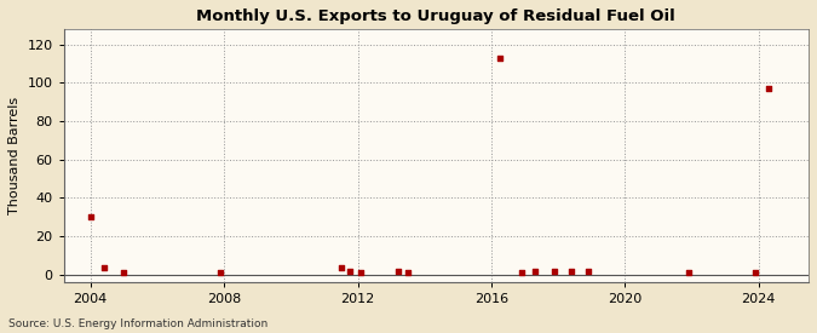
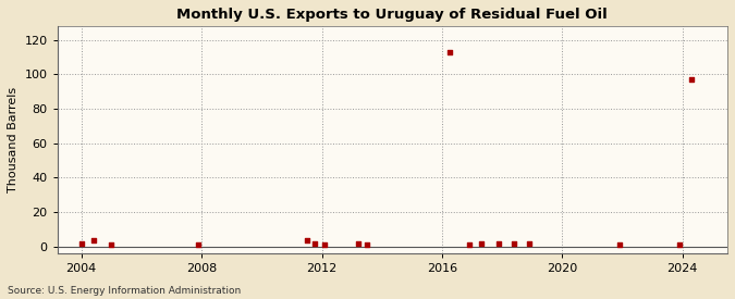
2004: 30 -> 2
